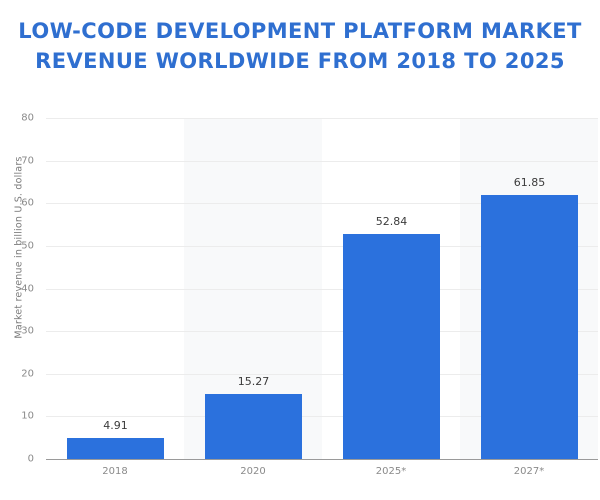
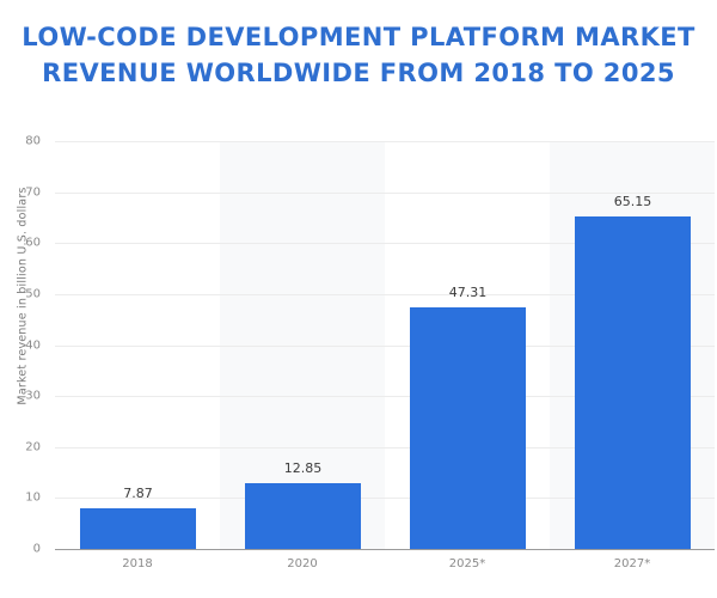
2018: 4.91 -> 7.87
2020: 15.27 -> 12.85
2025*: 52.84 -> 47.31
2027*: 61.85 -> 65.15
